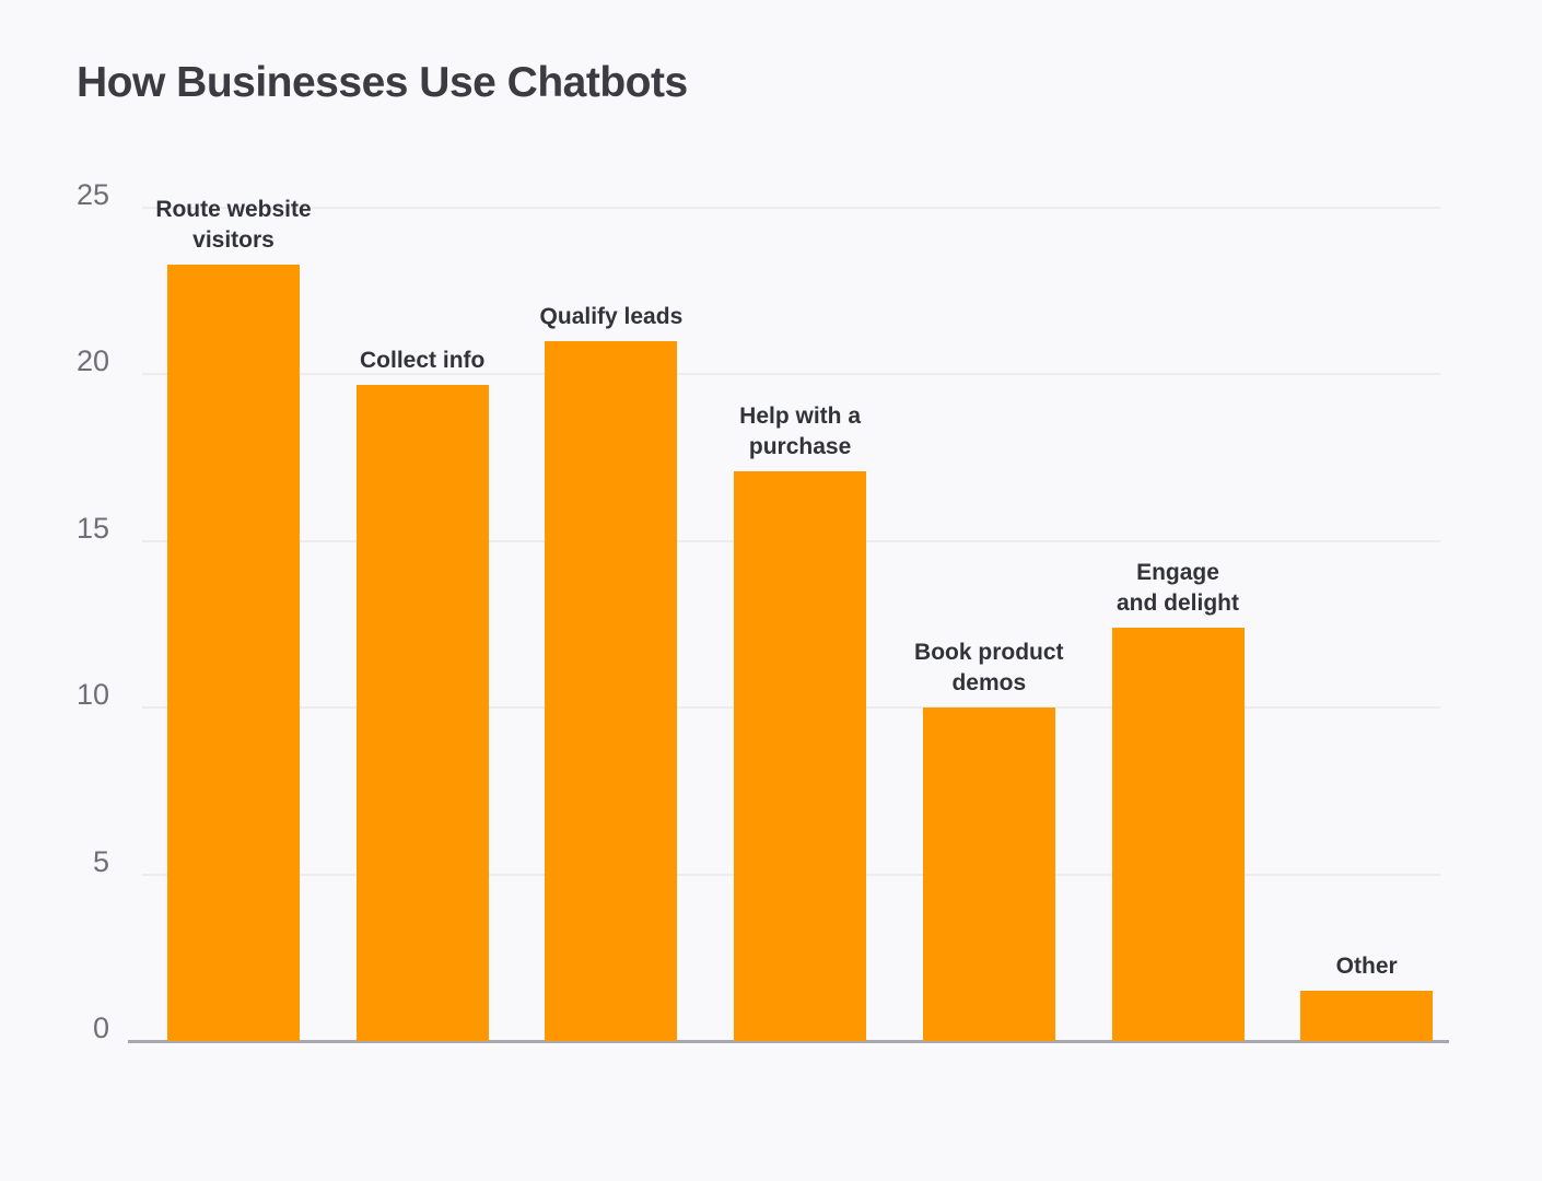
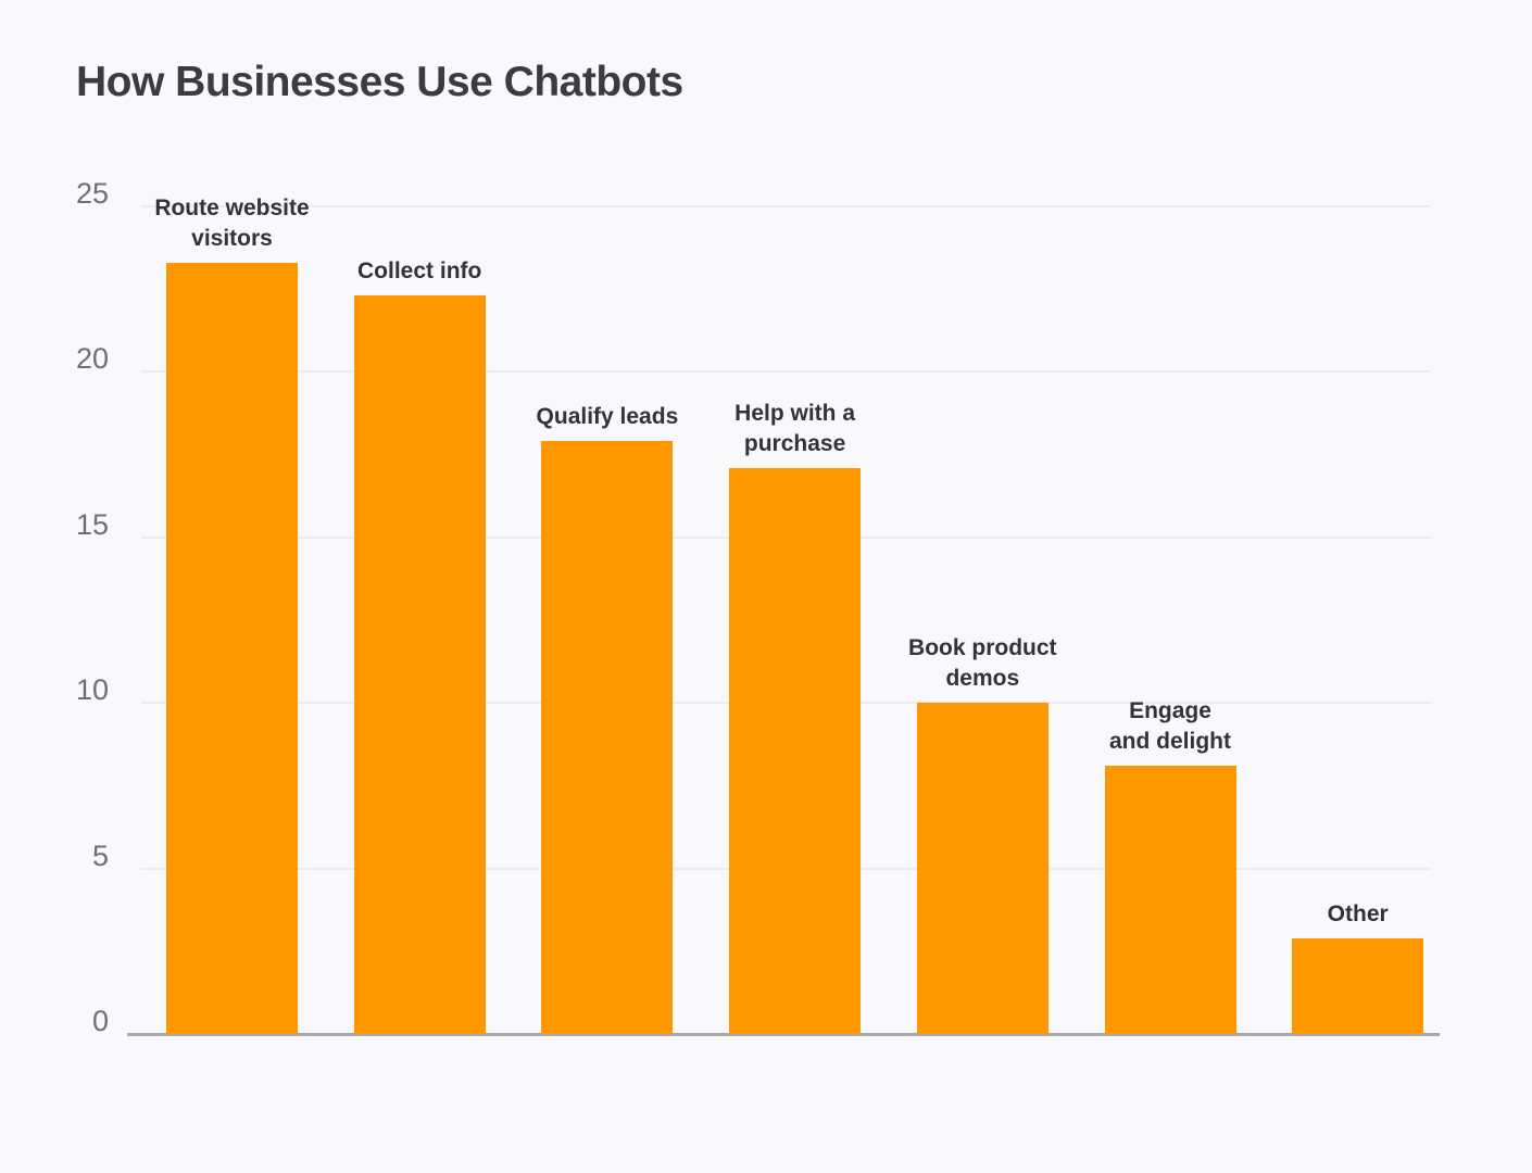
Collect info: 19.7 -> 22.3
Qualify leads: 21.0 -> 17.9
Engage and delight: 12.4 -> 8.1
Other: 1.5 -> 2.9
